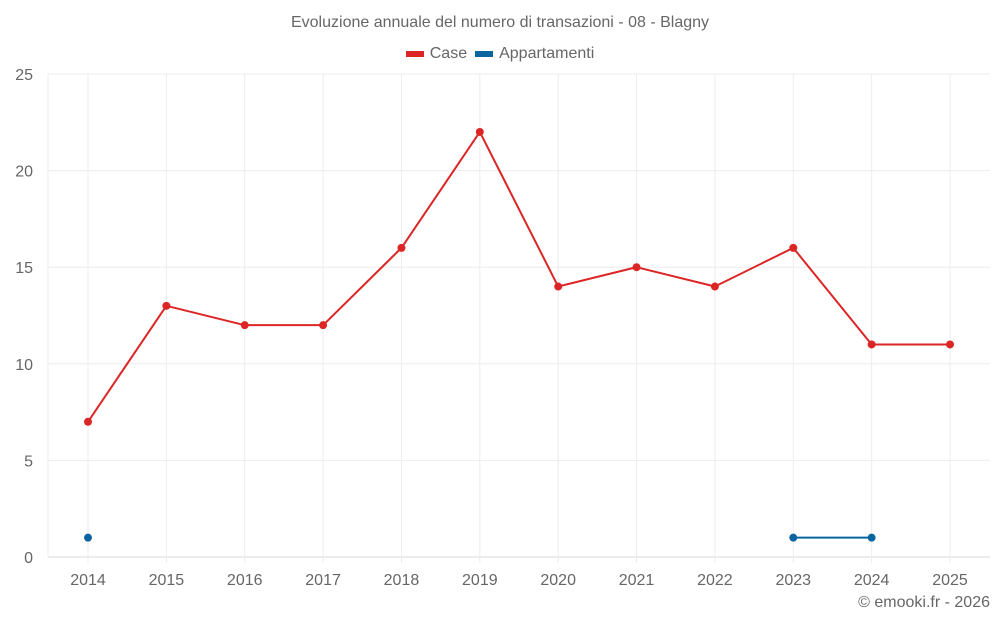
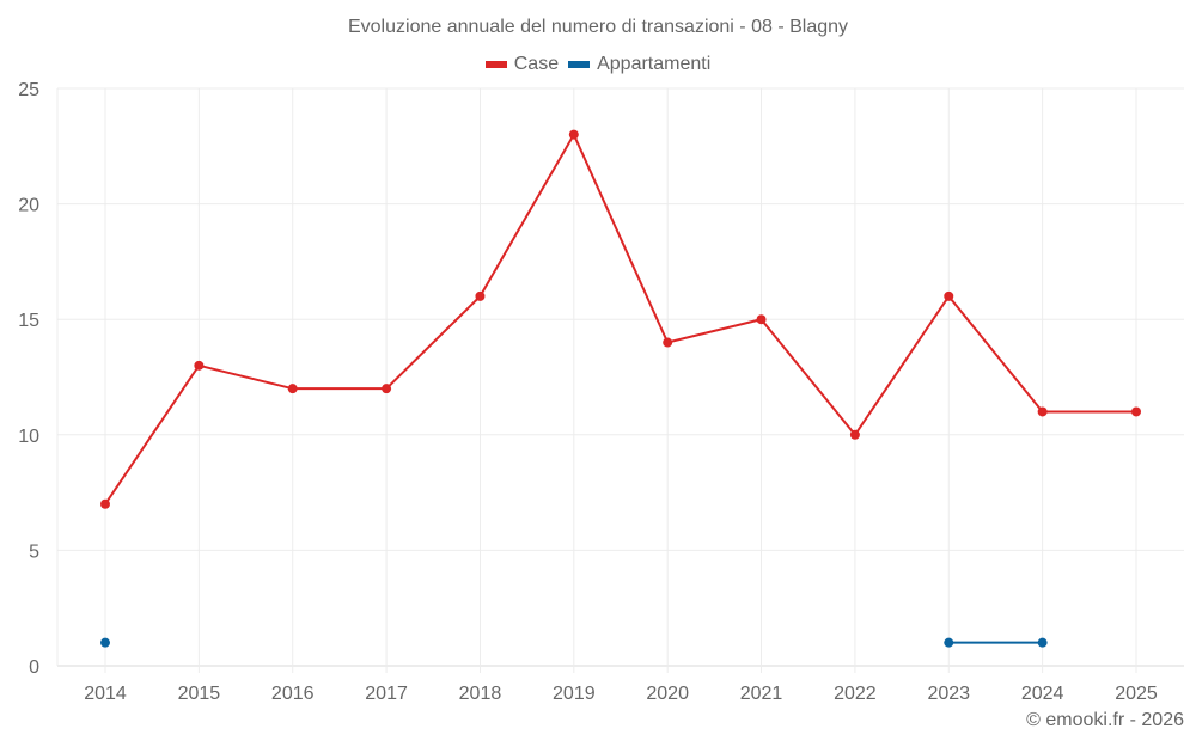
Case/2019: 22 -> 23
Case/2022: 14 -> 10
